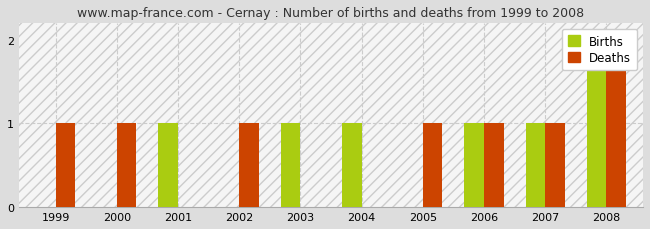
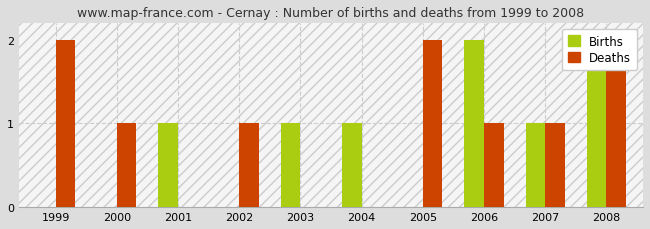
Deaths/1999: 1 -> 2
Deaths/2005: 1 -> 2
Births/2006: 1 -> 2
